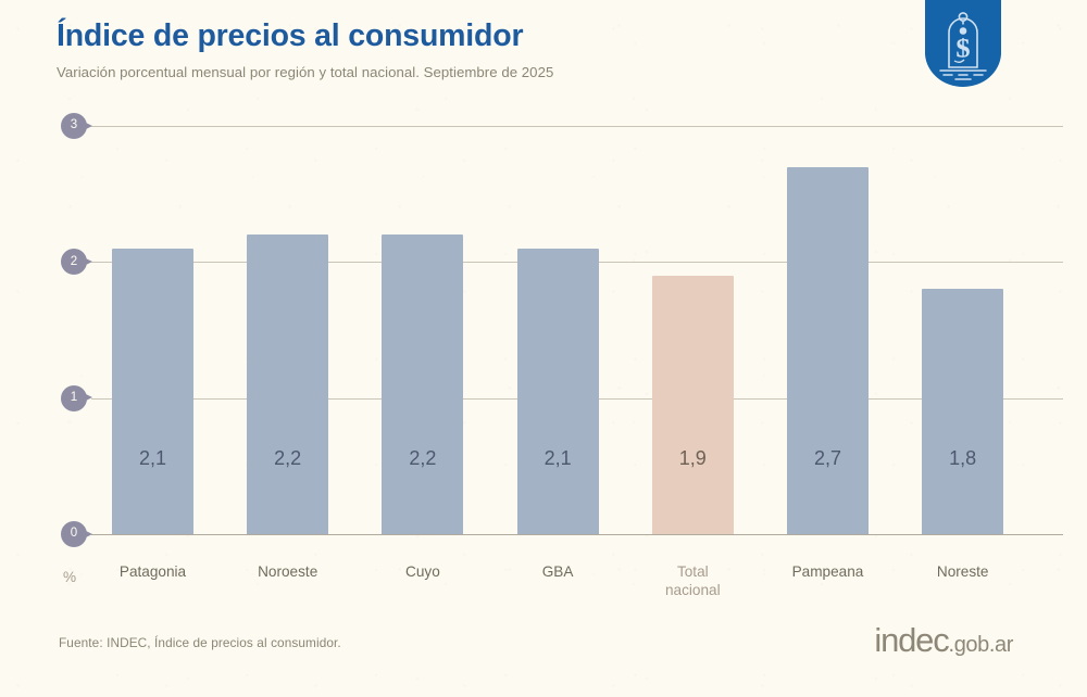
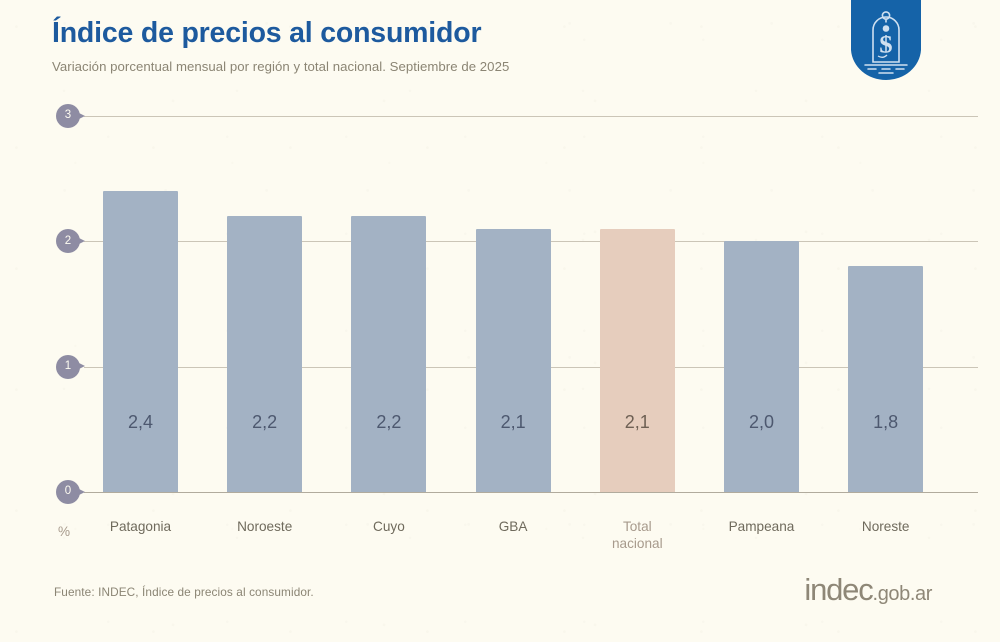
Patagonia: 2,1 -> 2,4
Total nacional: 1,9 -> 2,1
Pampeana: 2,7 -> 2,0
